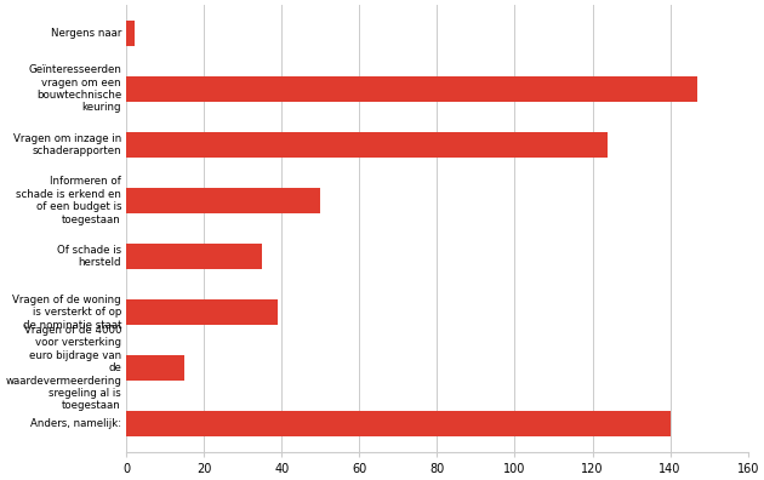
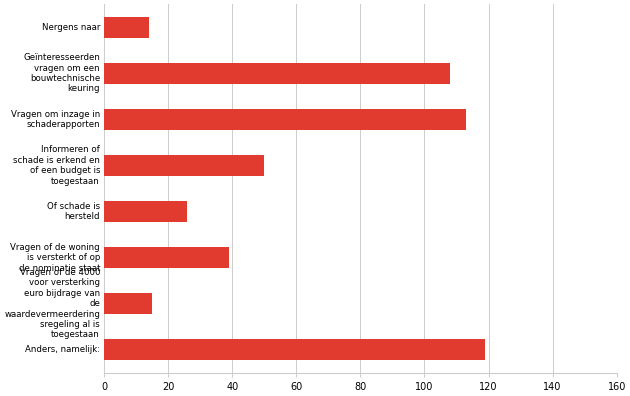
Nergens naar: 2 -> 14
Geïnteresseerden vragen om een bouwtechnische keuring: 147 -> 108
Vragen om inzage in schaderapporten: 124 -> 113
Of schade is hersteld: 35 -> 26
Anders, namelijk:: 140 -> 119
